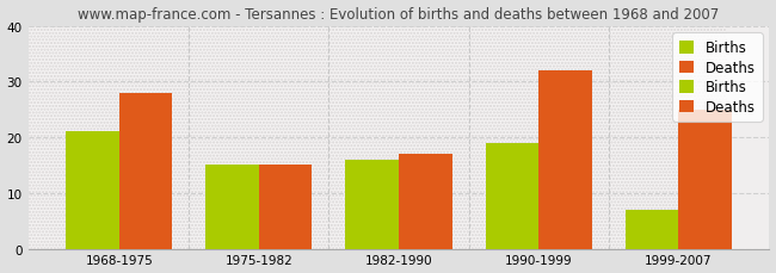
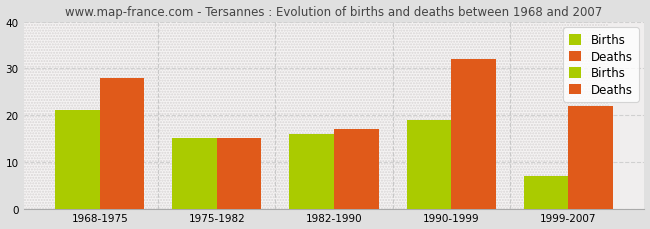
Deaths/1999-2007: 25 -> 22
